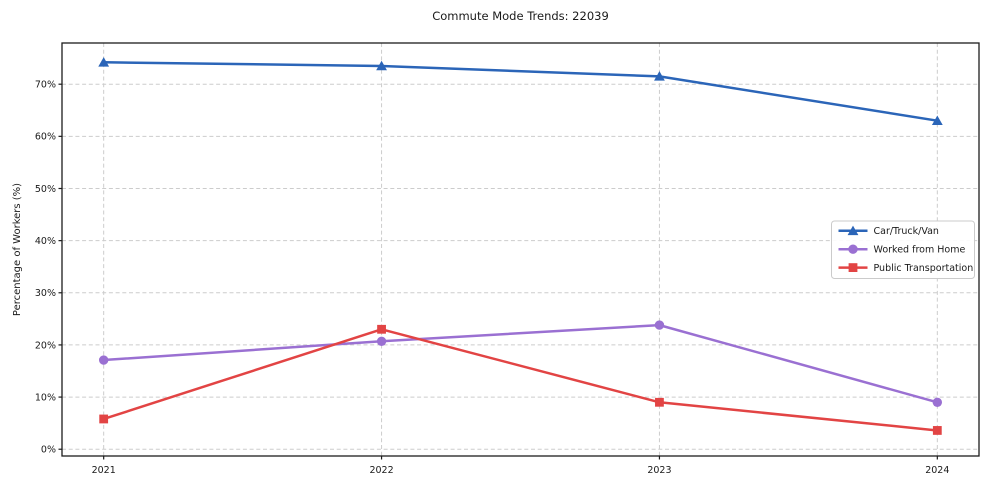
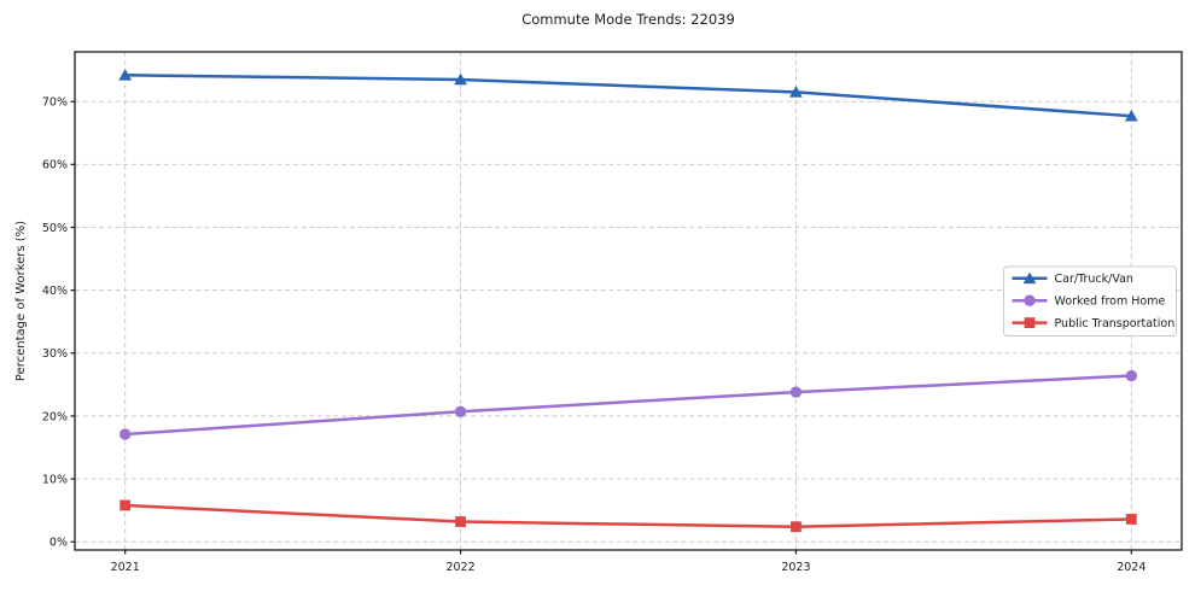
Public Transportation/2022: 23% -> 3%
Public Transportation/2023: 9% -> 2%
Car/Truck/Van/2024: 63% -> 68%
Worked from Home/2024: 9% -> 26%
